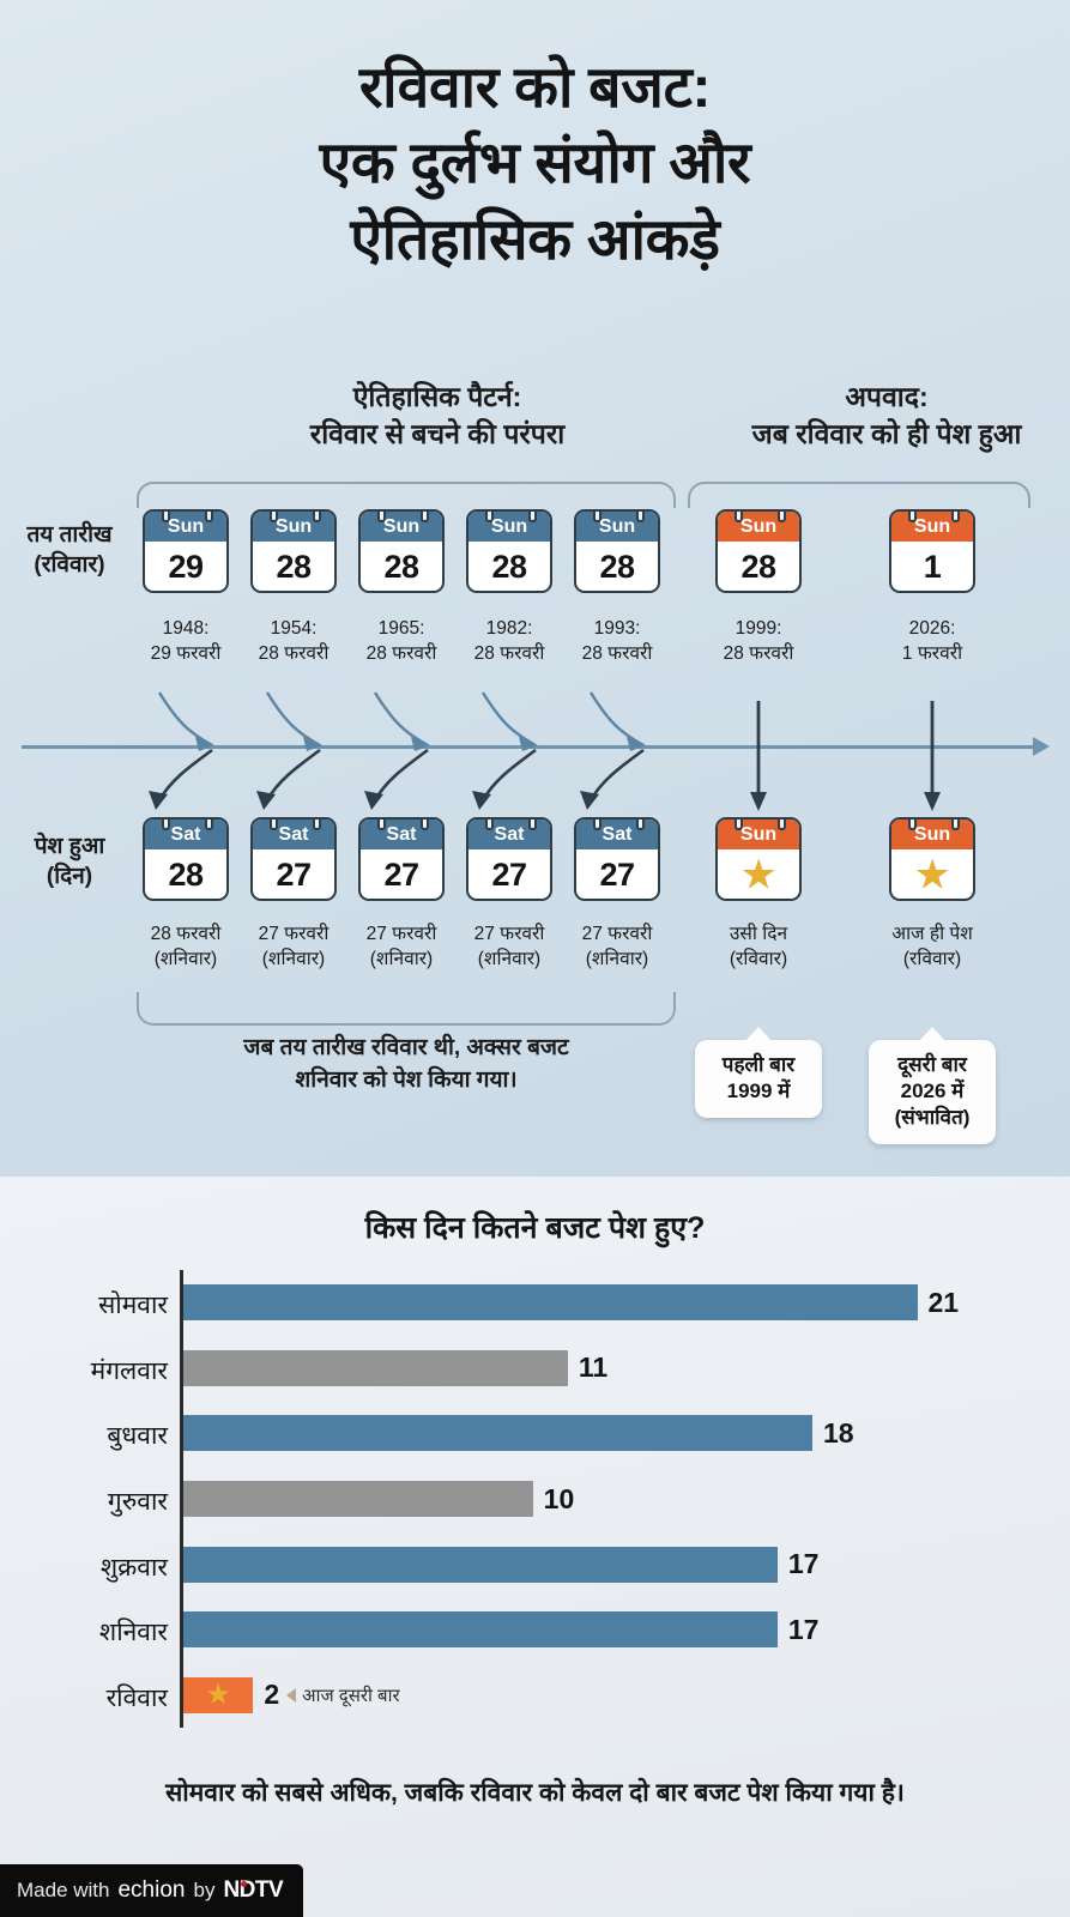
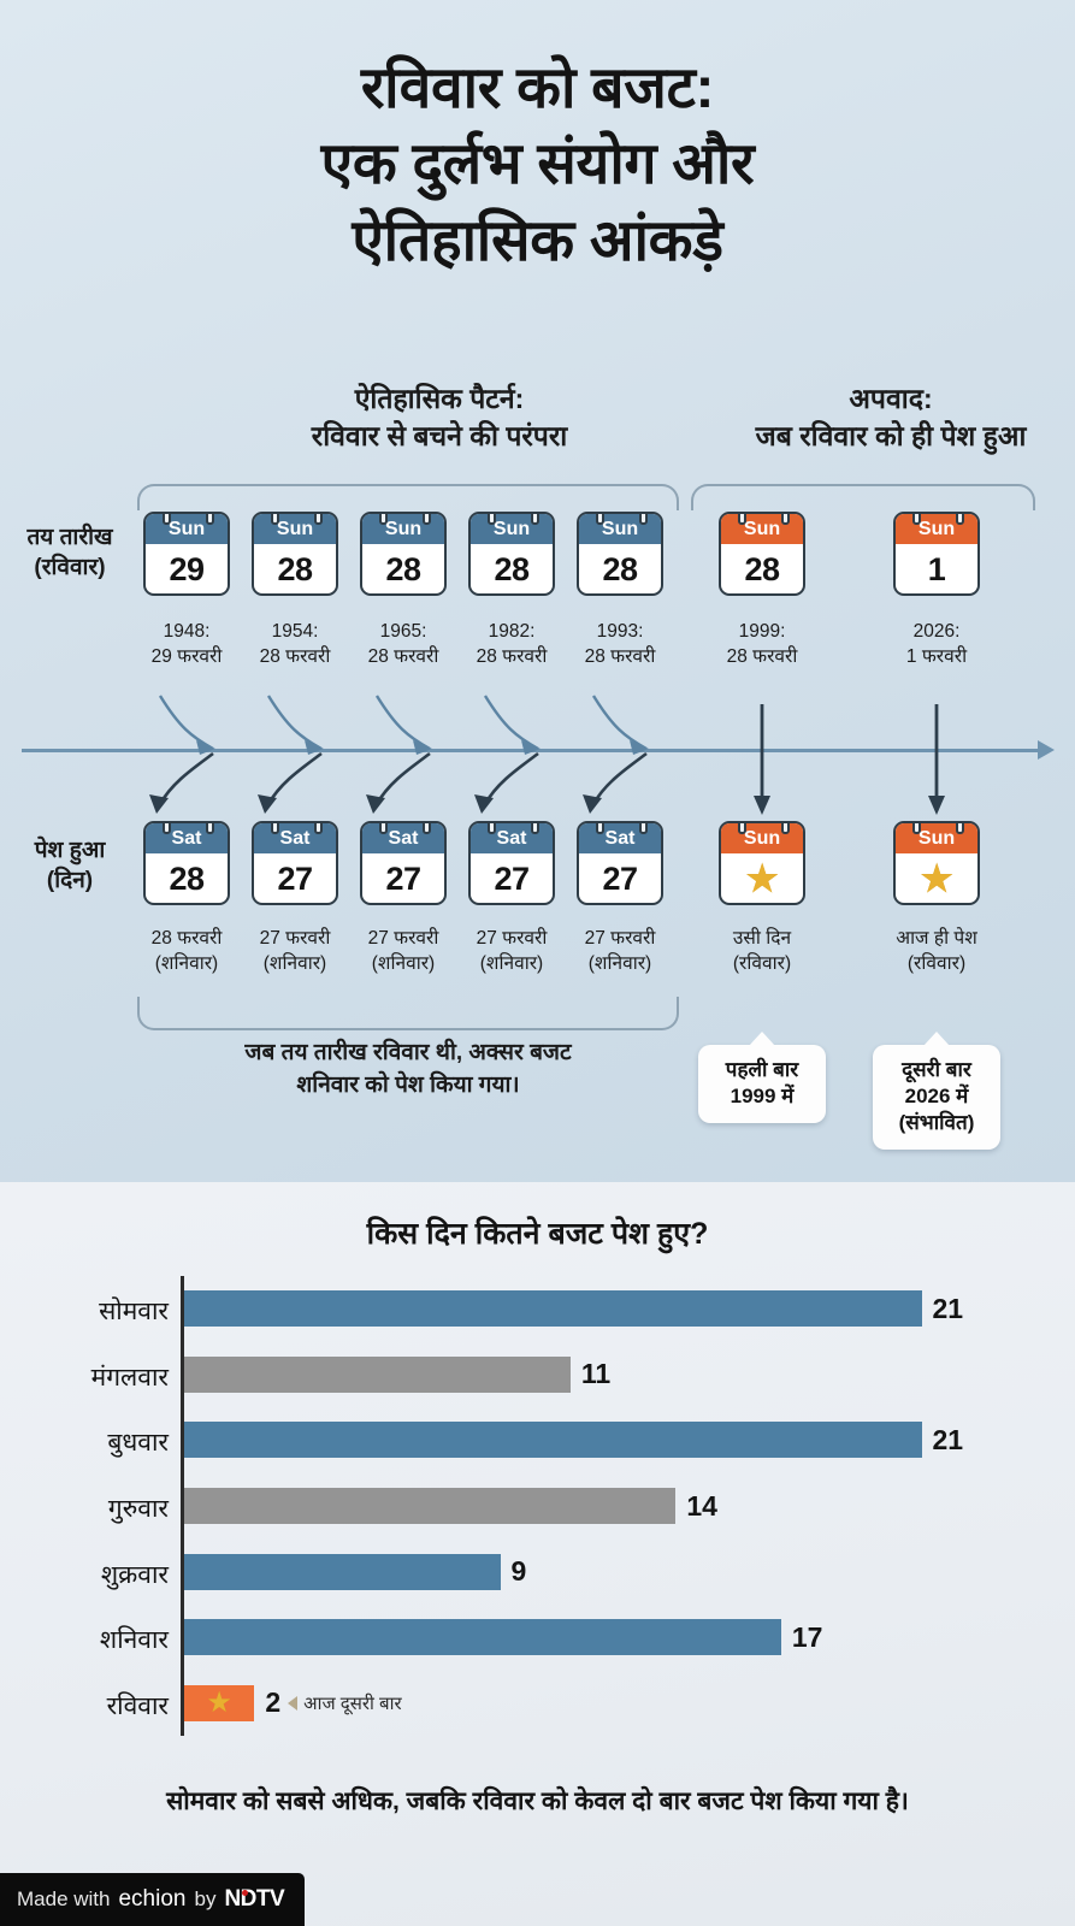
बुधवार: 18 -> 21
गुरुवार: 10 -> 14
शुक्रवार: 17 -> 9
